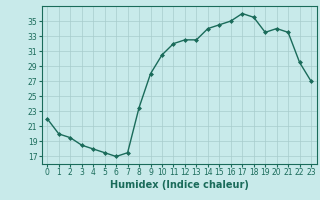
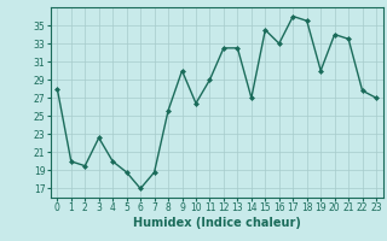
0: 22.0 -> 28.0
3: 18.5 -> 22.6
4: 18.0 -> 20.0
5: 17.5 -> 18.8
7: 17.5 -> 18.8
8: 23.5 -> 25.6
9: 28.0 -> 30.0
10: 30.5 -> 26.4
11: 32.0 -> 29.0
14: 34.0 -> 27.0
16: 35.0 -> 33.0
19: 33.5 -> 30.0
22: 29.5 -> 27.8
